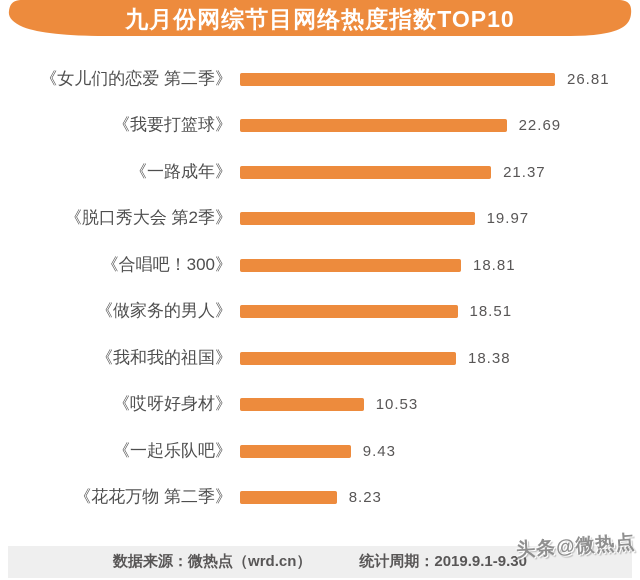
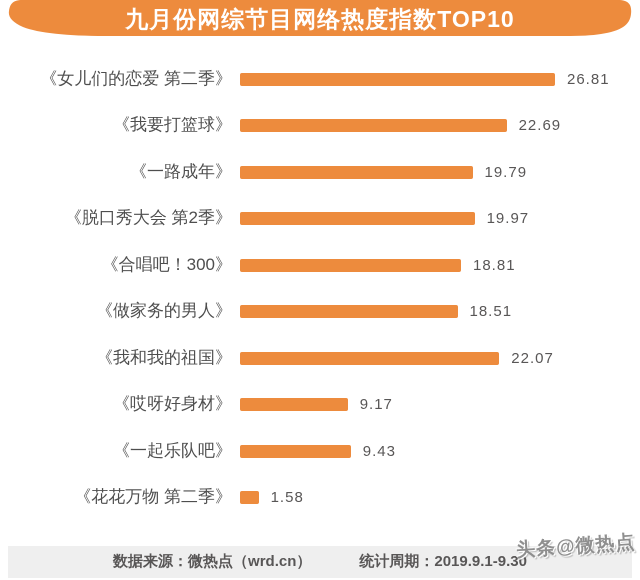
《一路成年》: 21.37 -> 19.79
《我和我的祖国》: 18.38 -> 22.07
《哎呀好身材》: 10.53 -> 9.17
《花花万物 第二季》: 8.23 -> 1.58
